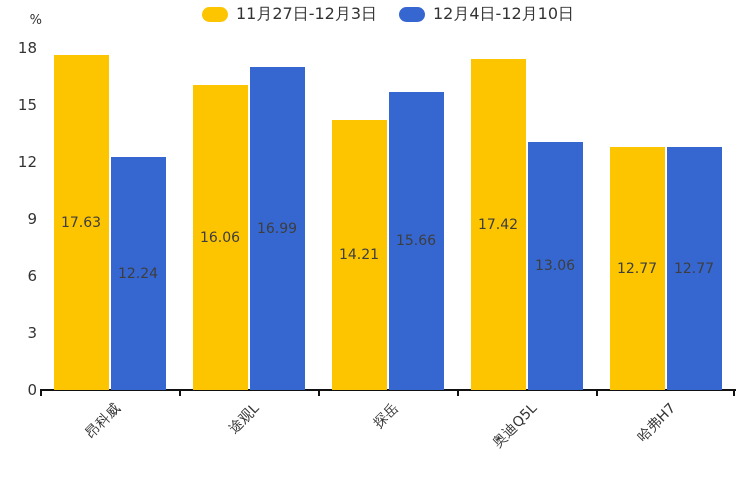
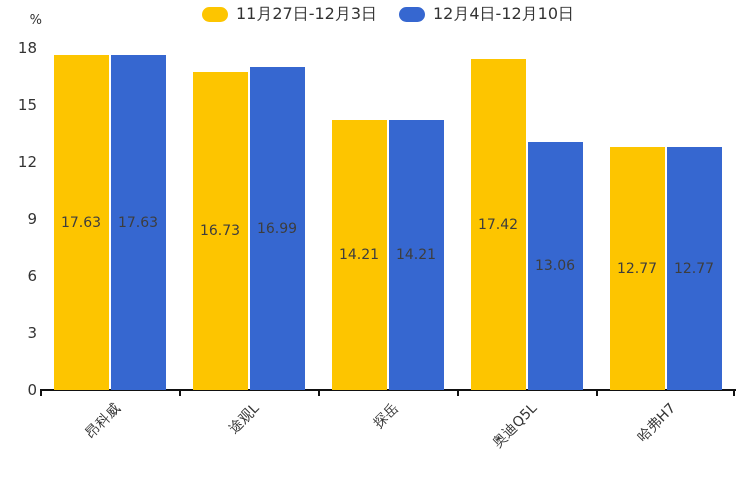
12月4日-12月10日/昂科威: 12.24 -> 17.63
11月27日-12月3日/途观L: 16.06 -> 16.73
12月4日-12月10日/探岳: 15.66 -> 14.21
